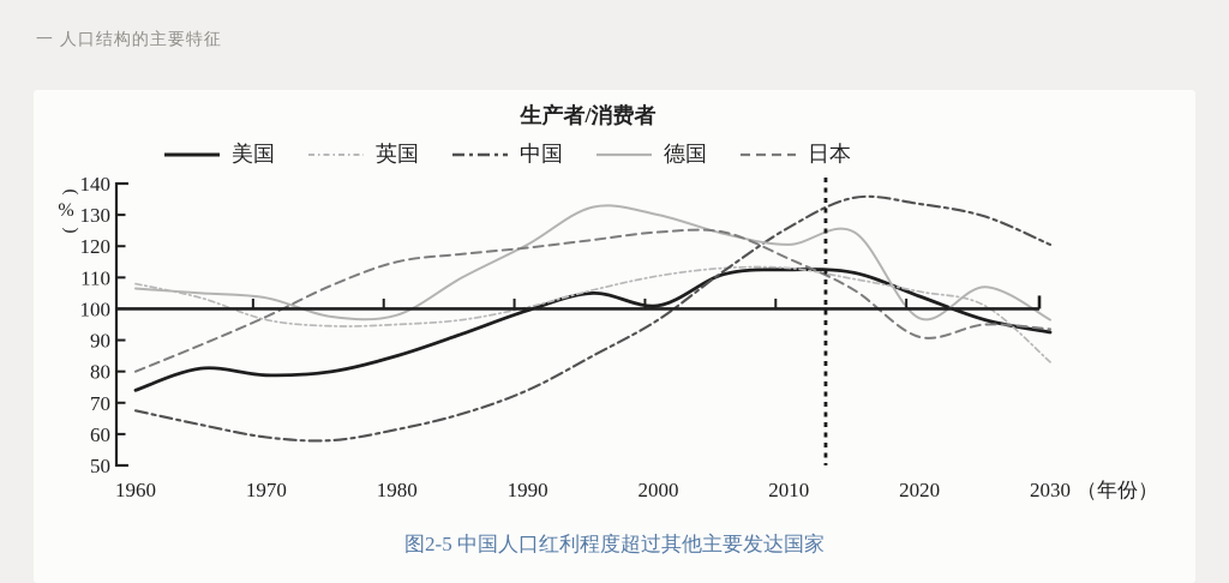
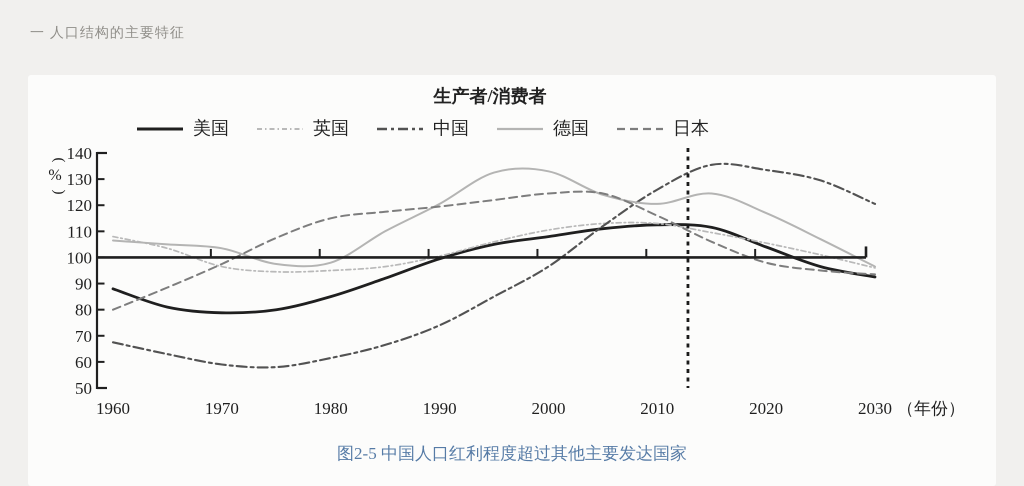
美国/1960: 74 -> 88
美国/2000: 101 -> 108
德国/2000: 130 -> 133
德国/2020: 97 -> 117
日本/2020: 91 -> 98
英国/2030: 83 -> 96
